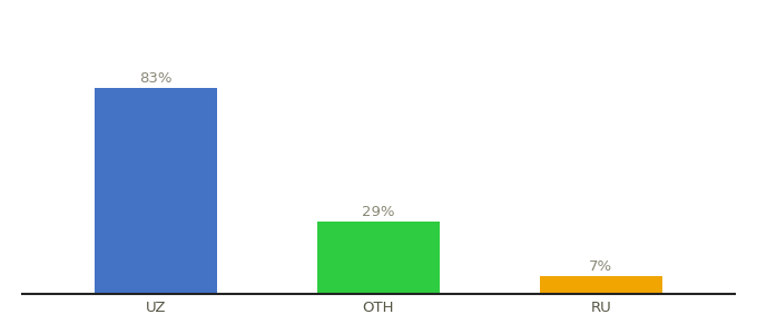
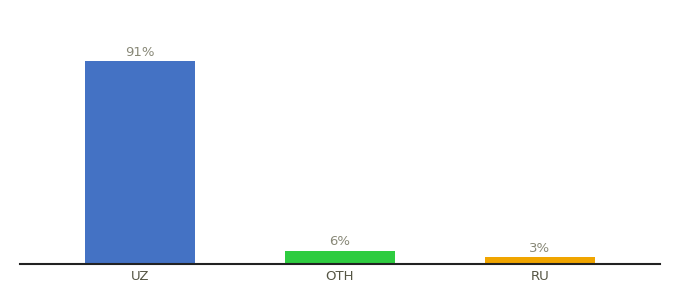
UZ: 83% -> 91%
OTH: 29% -> 6%
RU: 7% -> 3%
